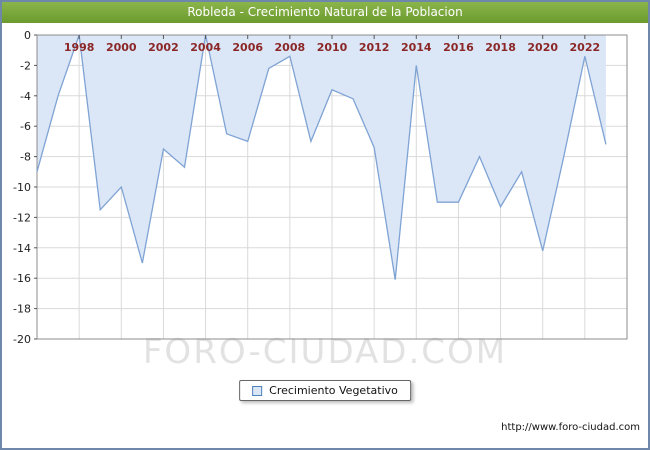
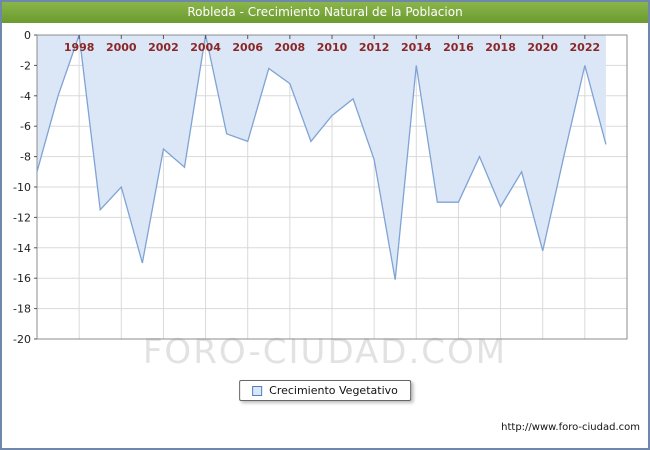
2008: -1.4 -> -3.2
2010: -3.6 -> -5.3
2012: -7.4 -> -8.2
2022: -1.4 -> -2.0
